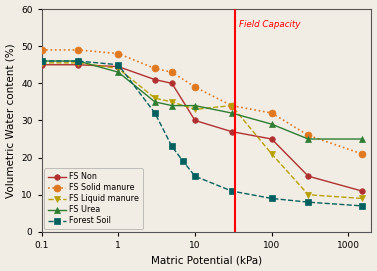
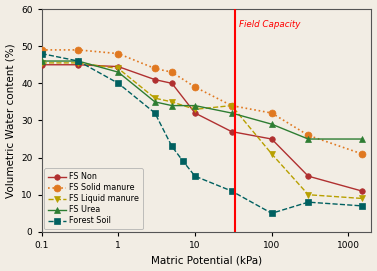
Forest Soil/0.1: 46 -> 48
Forest Soil/1: 45 -> 40
FS Non/10: 30.0 -> 32.0
Forest Soil/100: 9 -> 5
